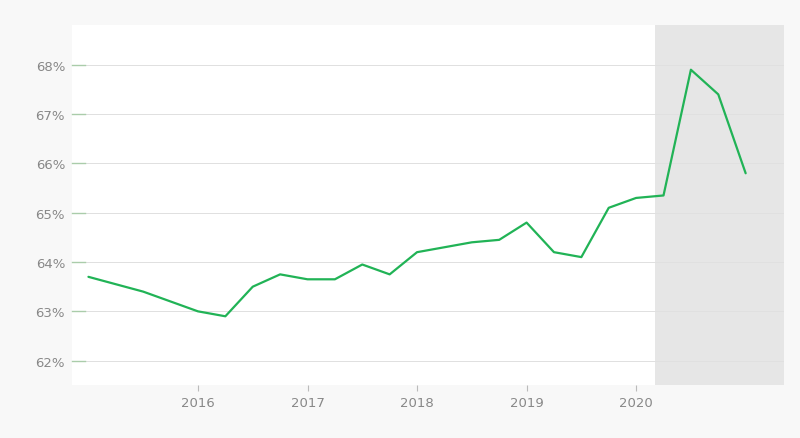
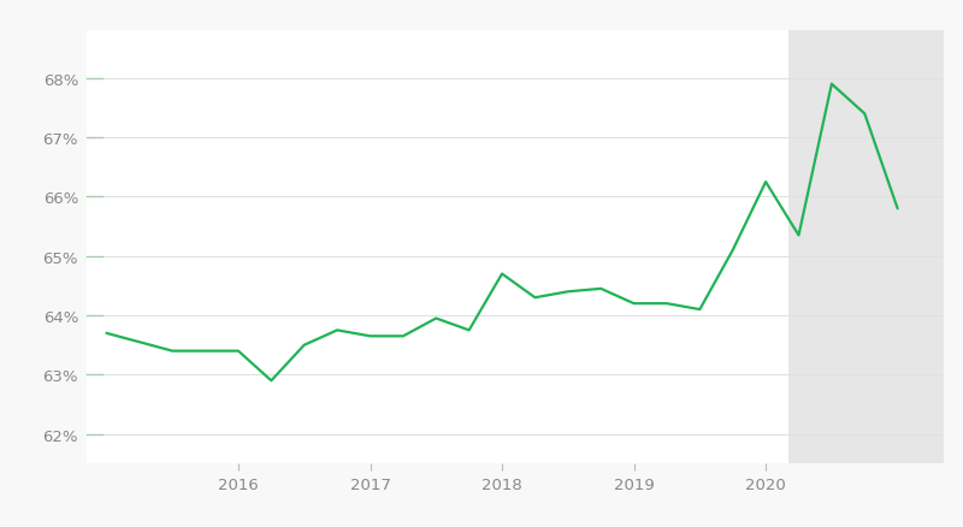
2016: 63.00% -> 63.40%
2018: 64.20% -> 64.70%
2019: 64.80% -> 64.20%
2020: 65.30% -> 66.25%
